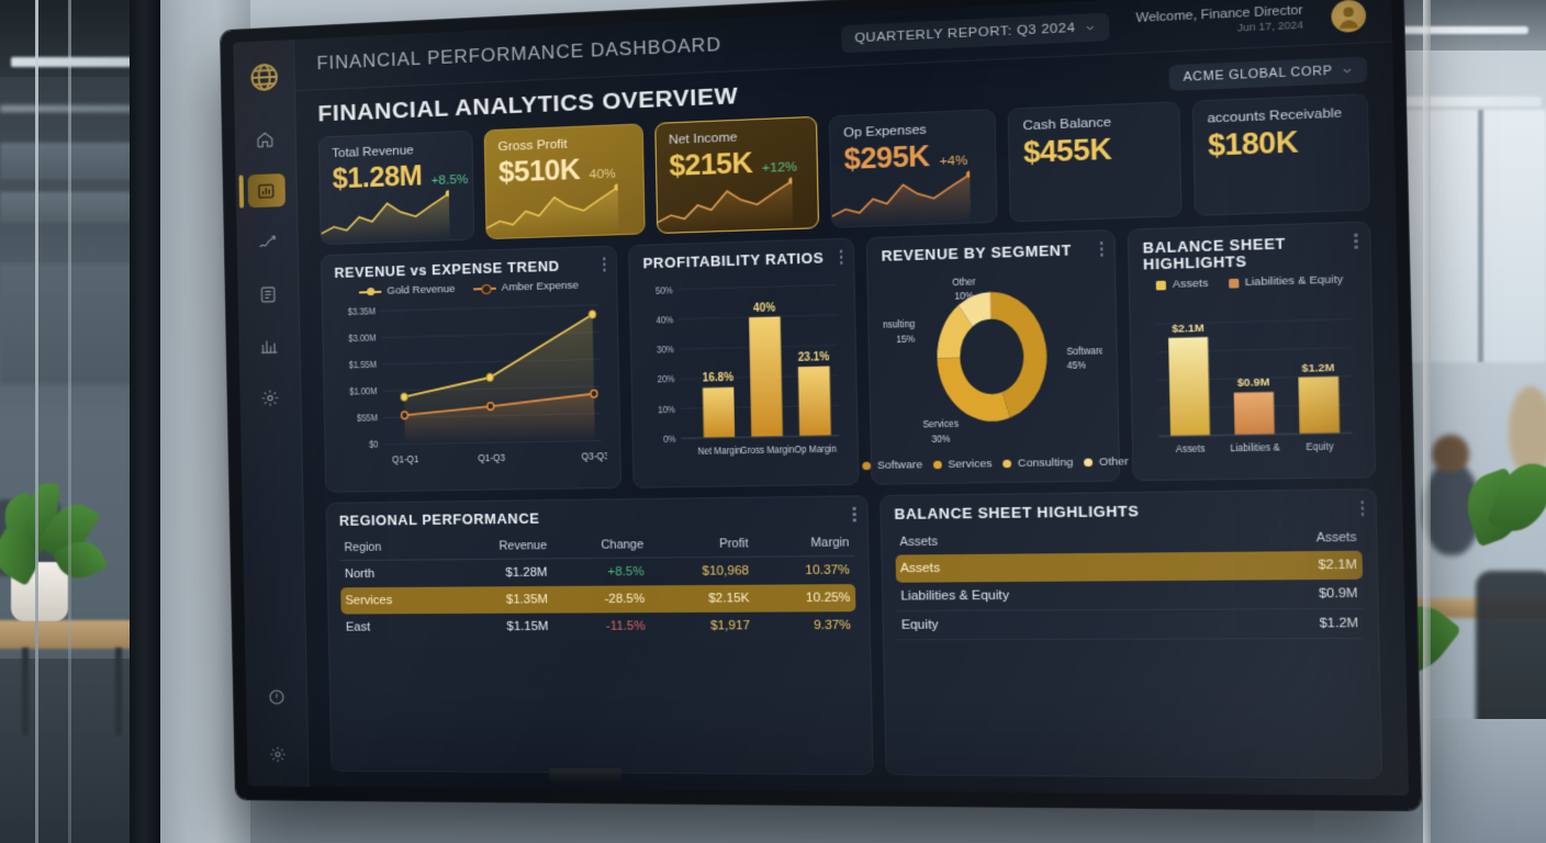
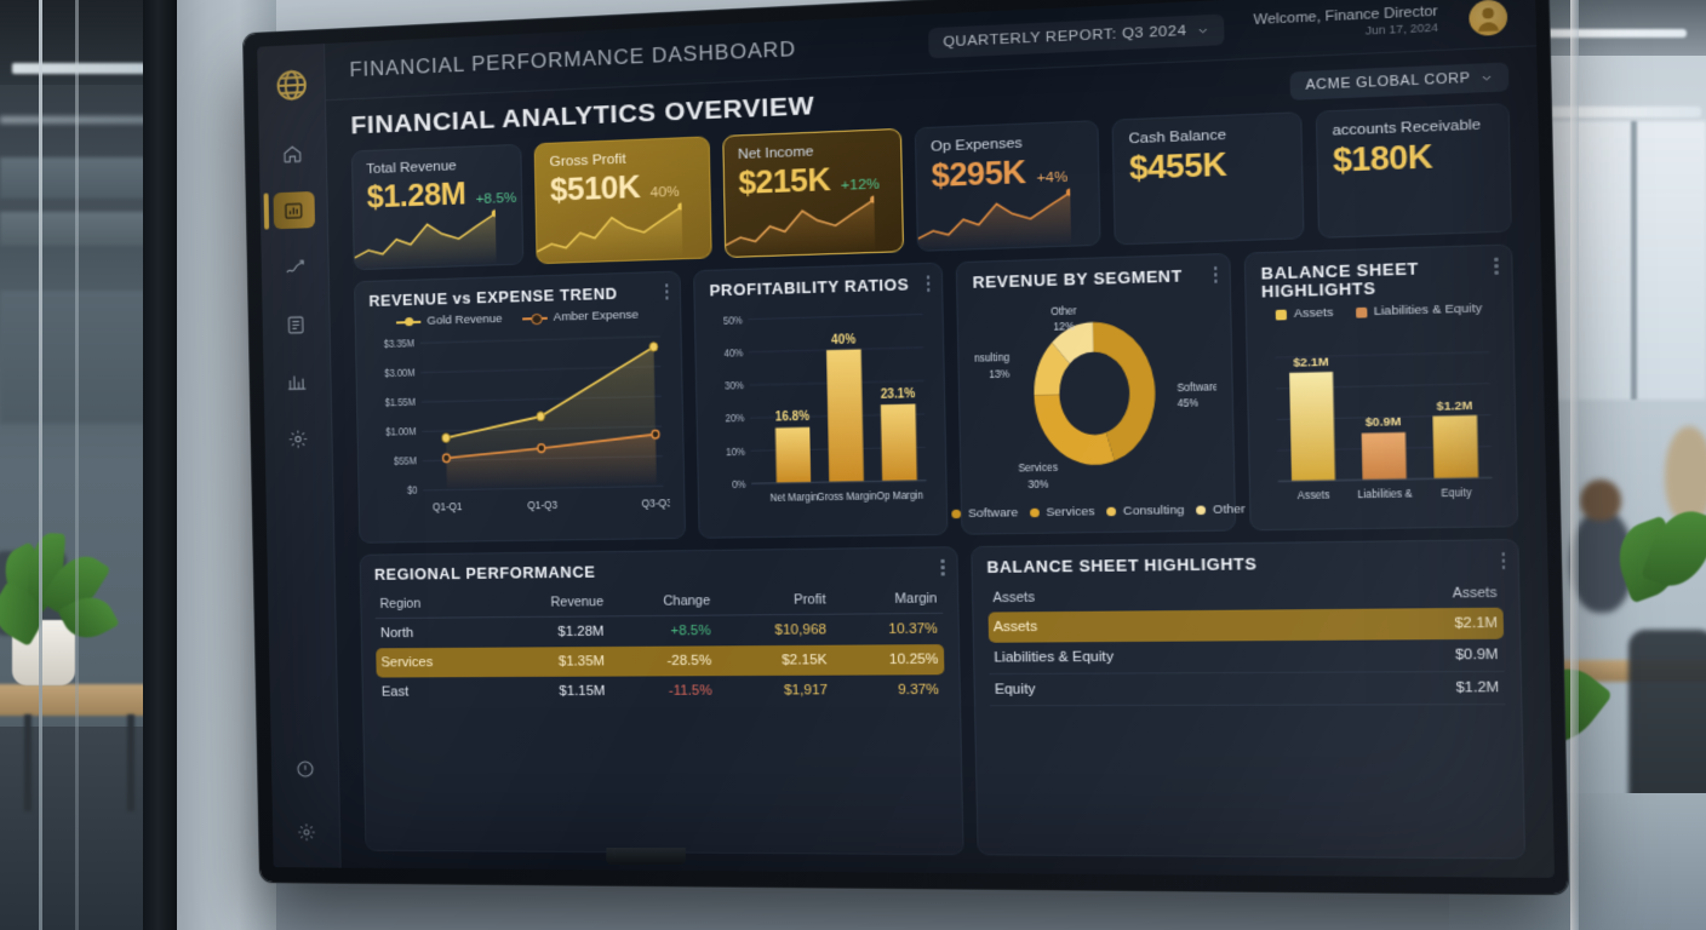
REVENUE BY SEGMENT/Consulting: 15% -> 13%
REVENUE BY SEGMENT/Other: 10% -> 12%
